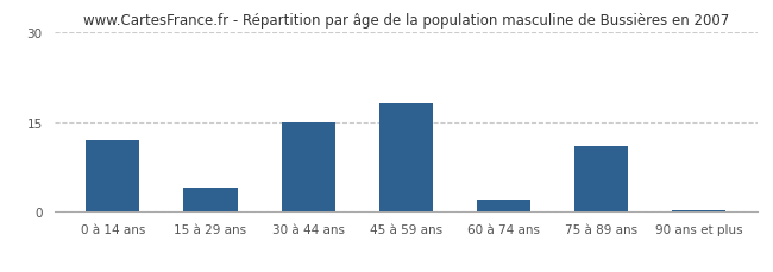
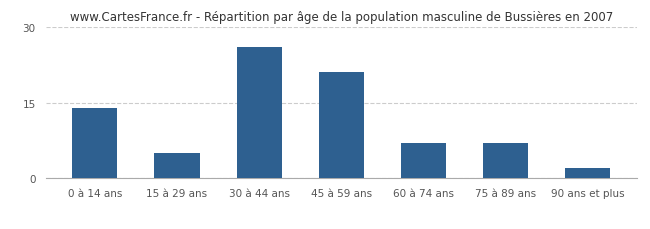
0 à 14 ans: 12.0 -> 14.0
15 à 29 ans: 4.0 -> 5.0
30 à 44 ans: 15.0 -> 26.0
45 à 59 ans: 18.0 -> 21.0
60 à 74 ans: 2.0 -> 7.0
75 à 89 ans: 11.0 -> 7.0
90 ans et plus: 0.3 -> 2.0
